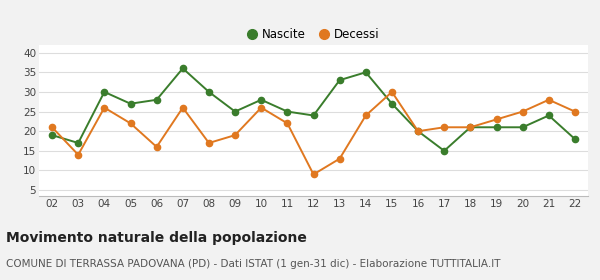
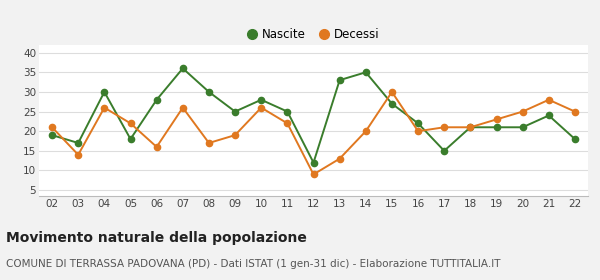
Nascite/05: 27 -> 18
Nascite/12: 24 -> 12
Decessi/14: 24 -> 20
Nascite/16: 20 -> 22
